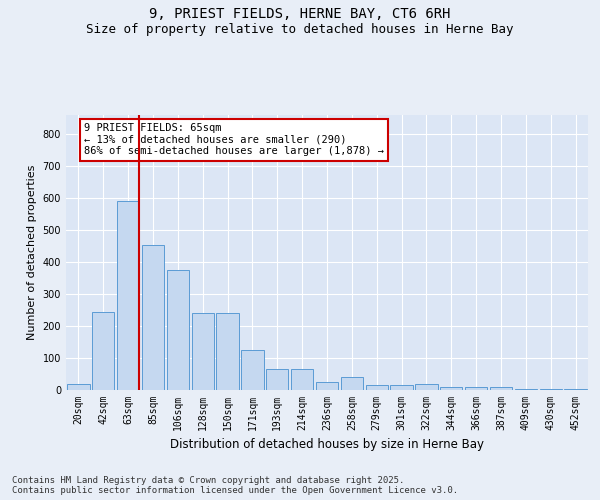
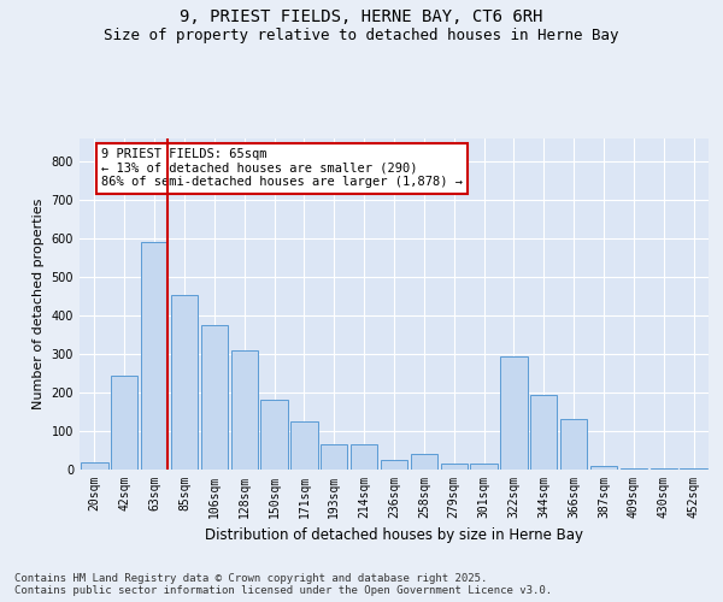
128sqm: 240 -> 310
150sqm: 240 -> 180
322sqm: 18 -> 295
344sqm: 8 -> 195
366sqm: 8 -> 130
